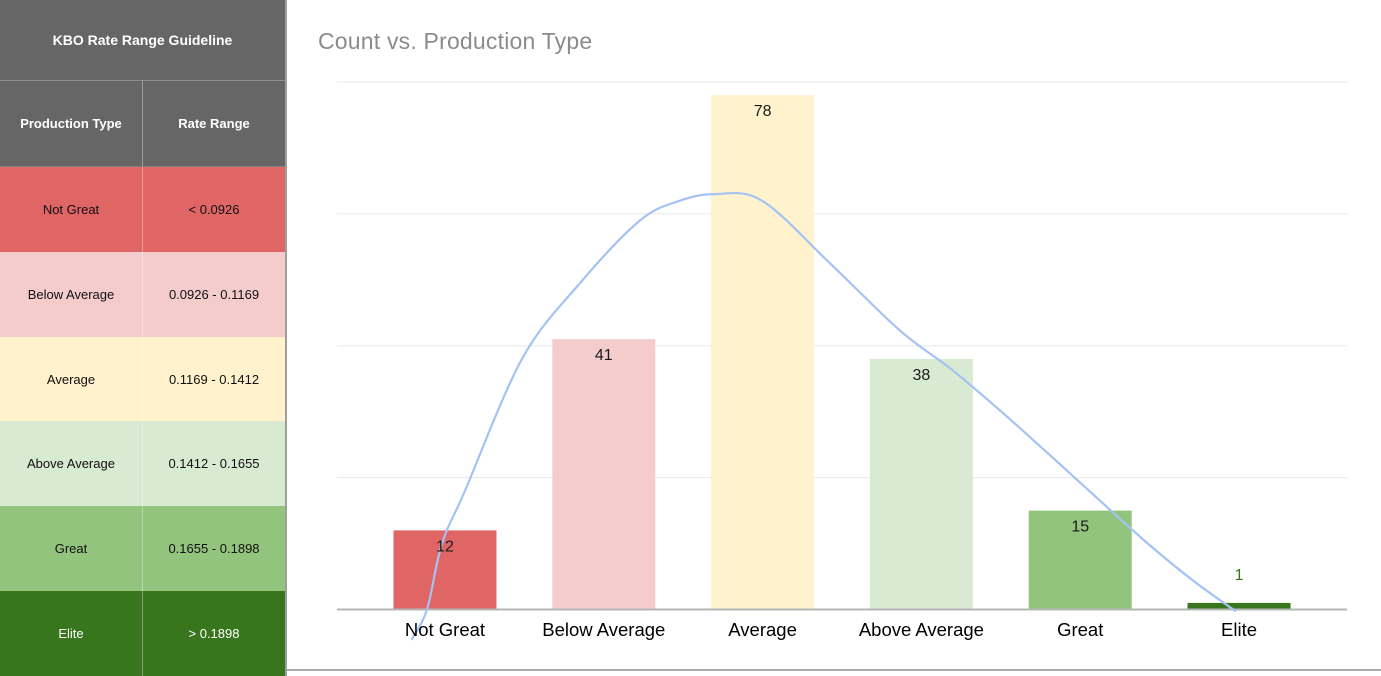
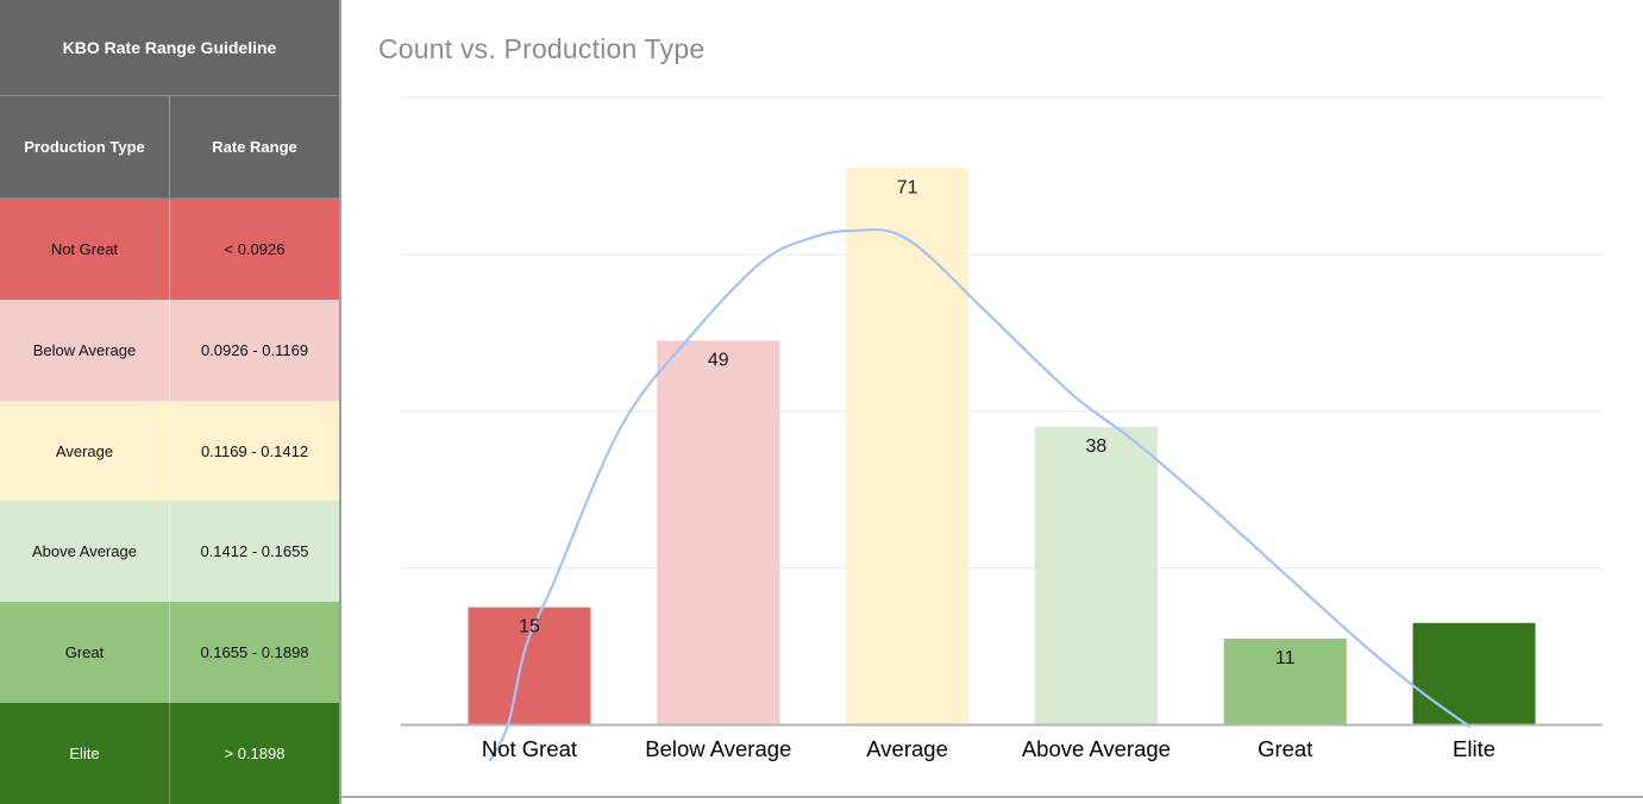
Not Great: 12 -> 15
Below Average: 41 -> 49
Average: 78 -> 71
Great: 15 -> 11
Elite: 1 -> 13
